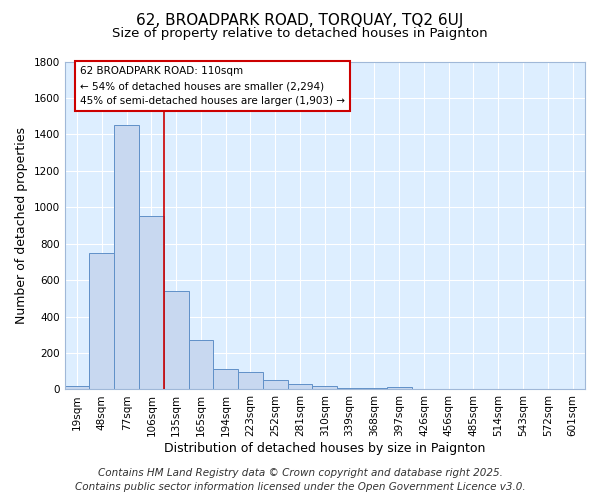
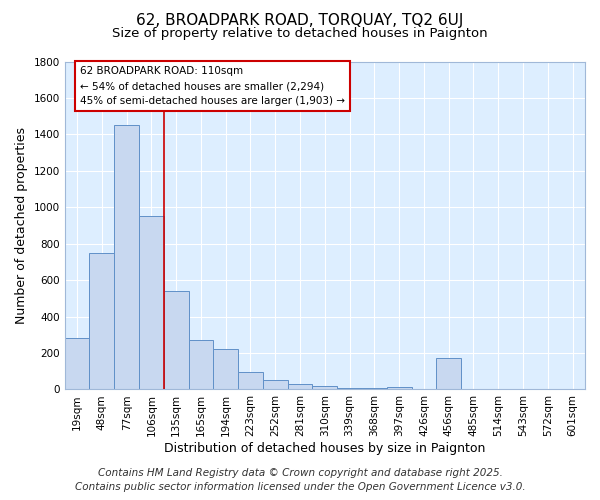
19sqm: 20 -> 280
194sqm: 110 -> 220
456sqm: 0 -> 170
